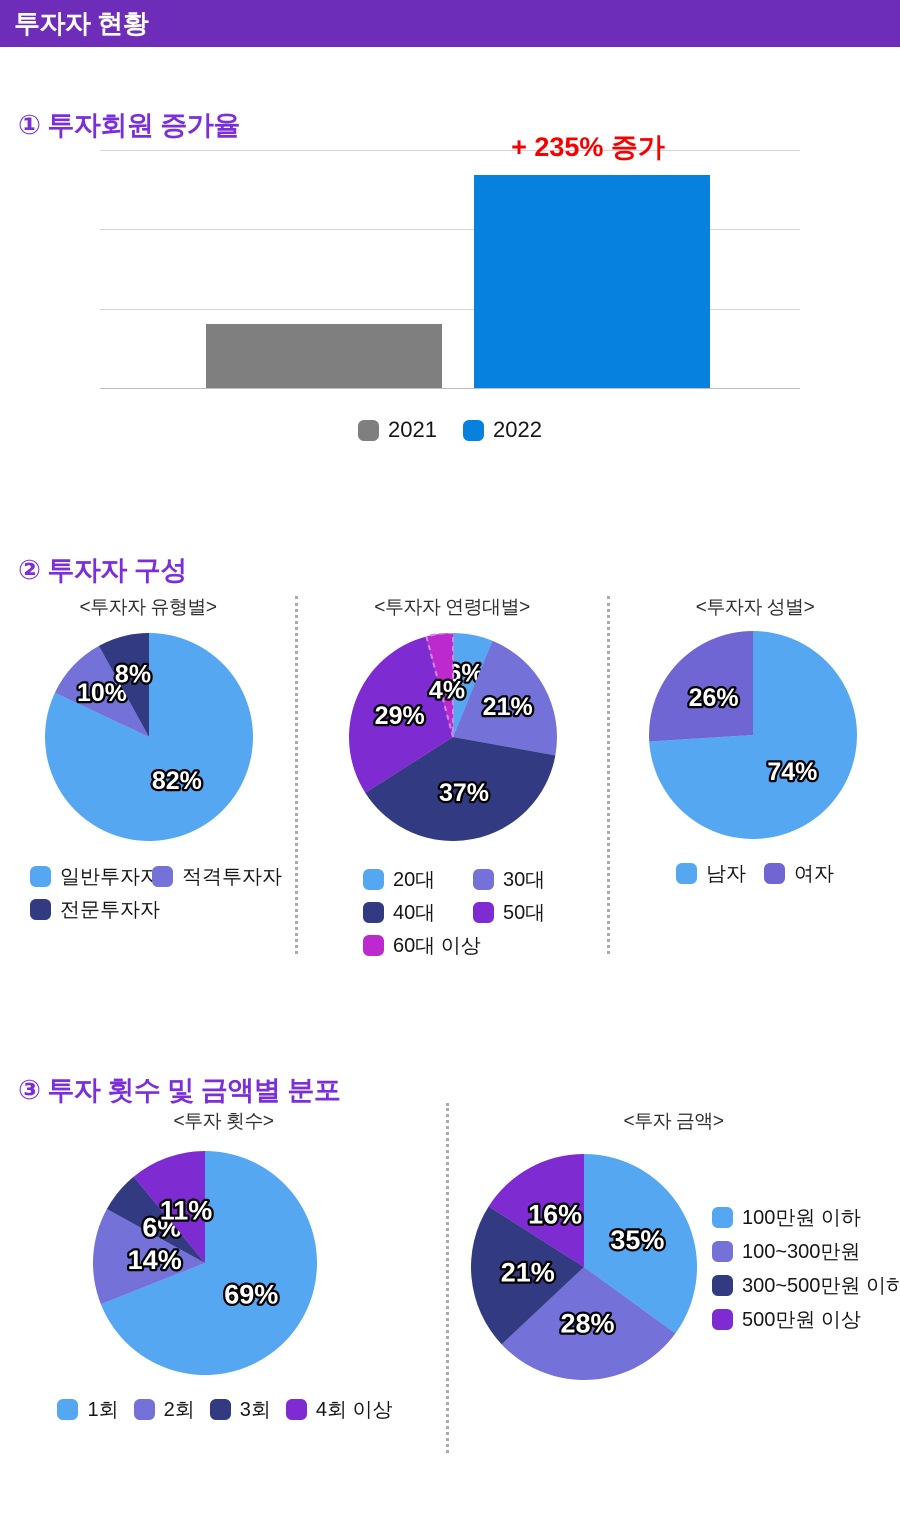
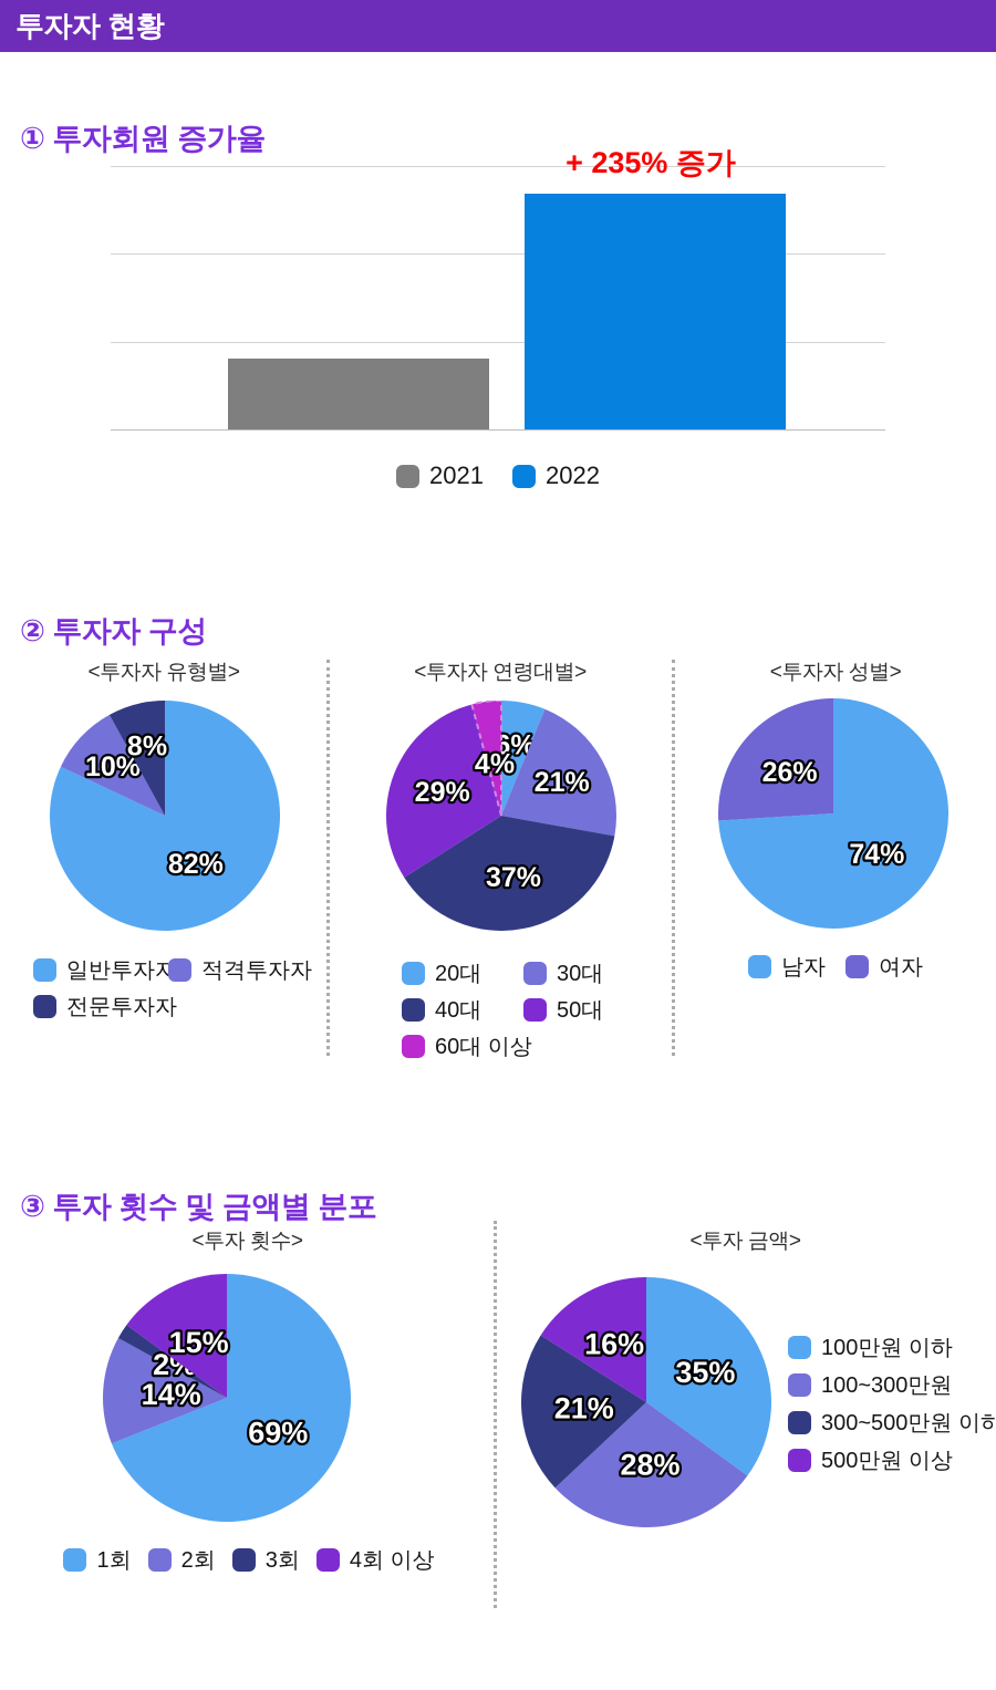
<투자 횟수>/3회: 6% -> 2%
<투자 횟수>/4회 이상: 11% -> 15%
